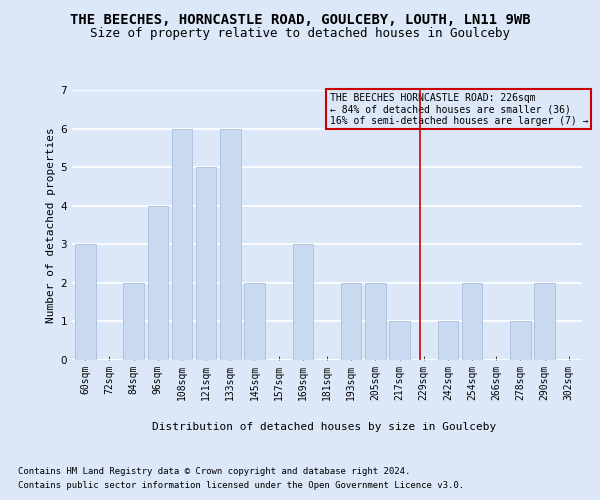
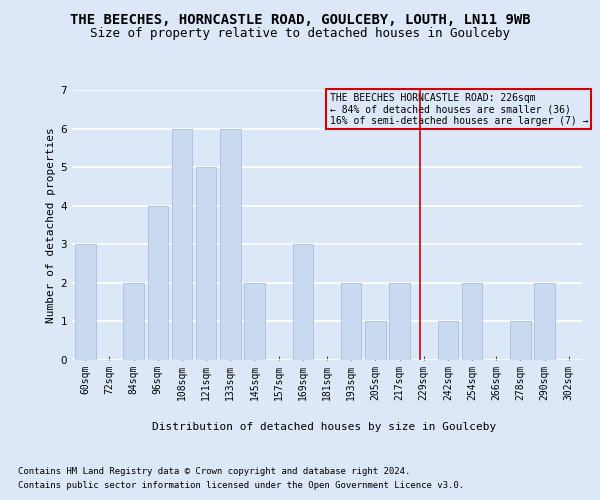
205sqm: 2 -> 1
217sqm: 1 -> 2
